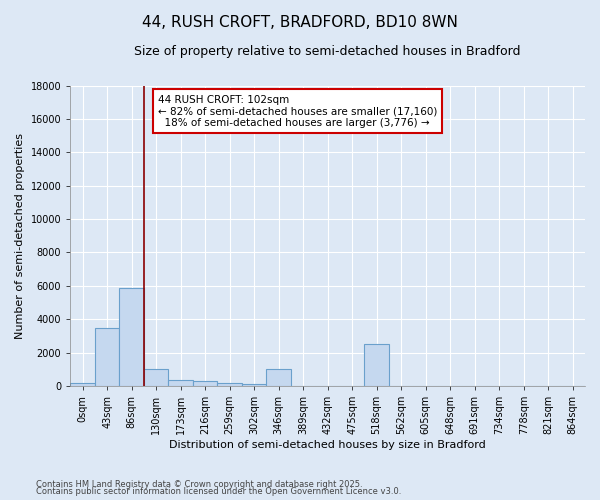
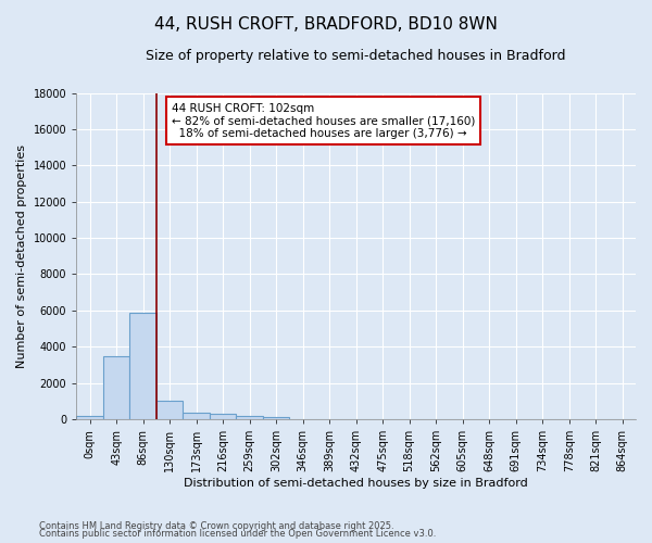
346sqm: 1000 -> 0
518sqm: 2500 -> 0
